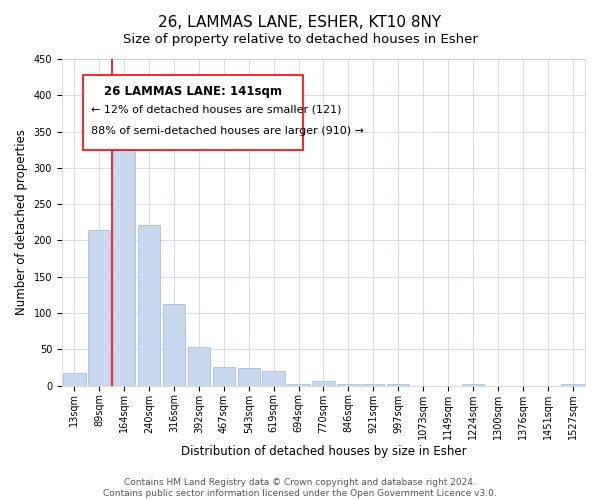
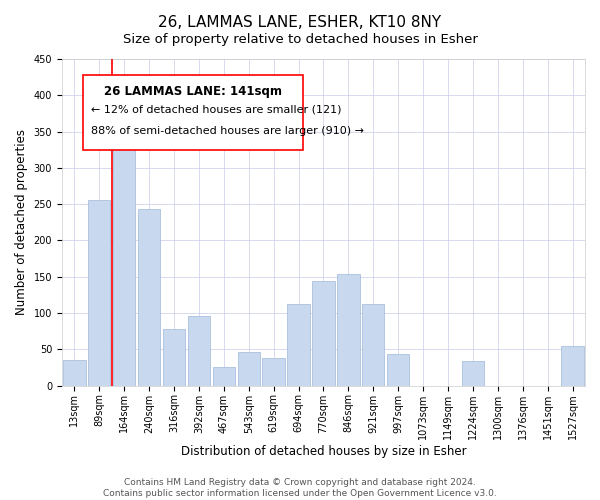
13sqm: 18 -> 36
89sqm: 215 -> 256
240sqm: 222 -> 244
316sqm: 113 -> 78
392sqm: 53 -> 96
543sqm: 25 -> 46
619sqm: 20 -> 38
694sqm: 3 -> 112
770sqm: 7 -> 144
846sqm: 3 -> 154
921sqm: 3 -> 112
997sqm: 3 -> 44
1224sqm: 3 -> 34
1527sqm: 3 -> 54
